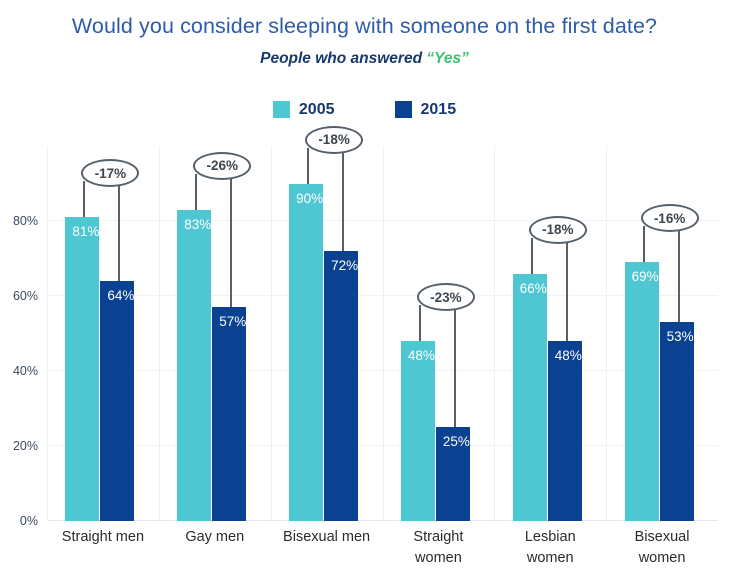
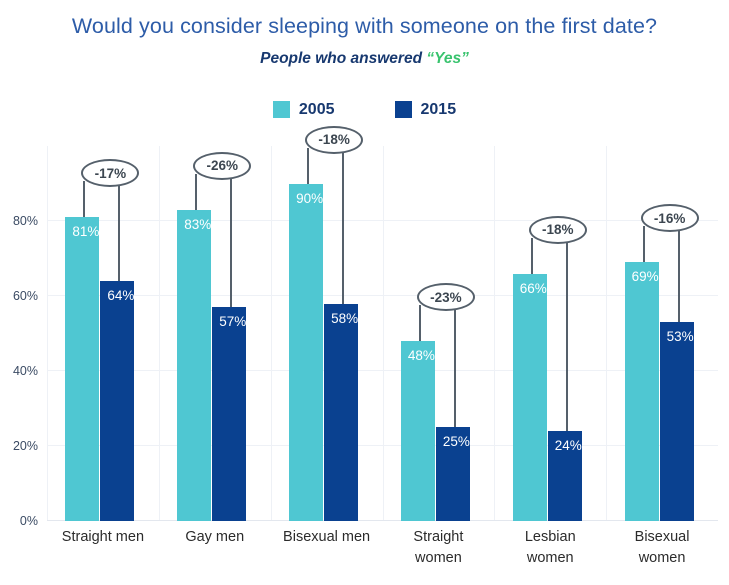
2015/Bisexual men: 72% -> 58%
2015/Lesbian women: 48% -> 24%
